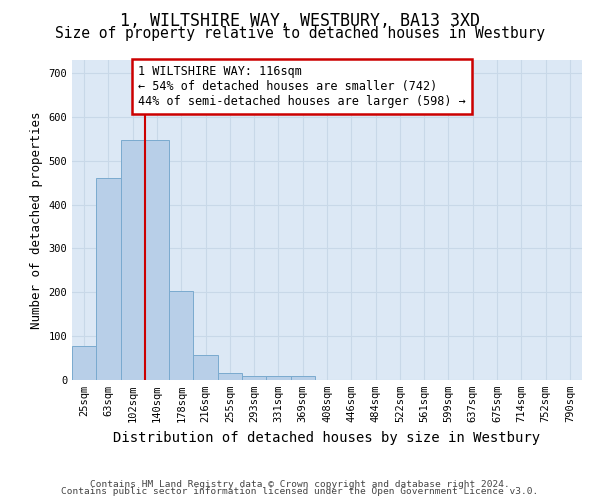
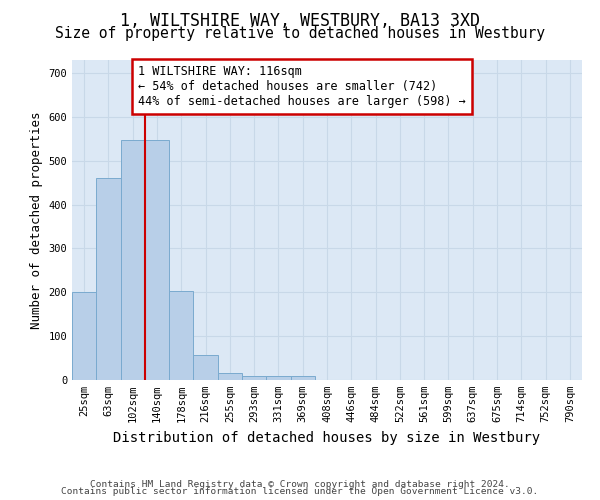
25sqm: 78 -> 200
